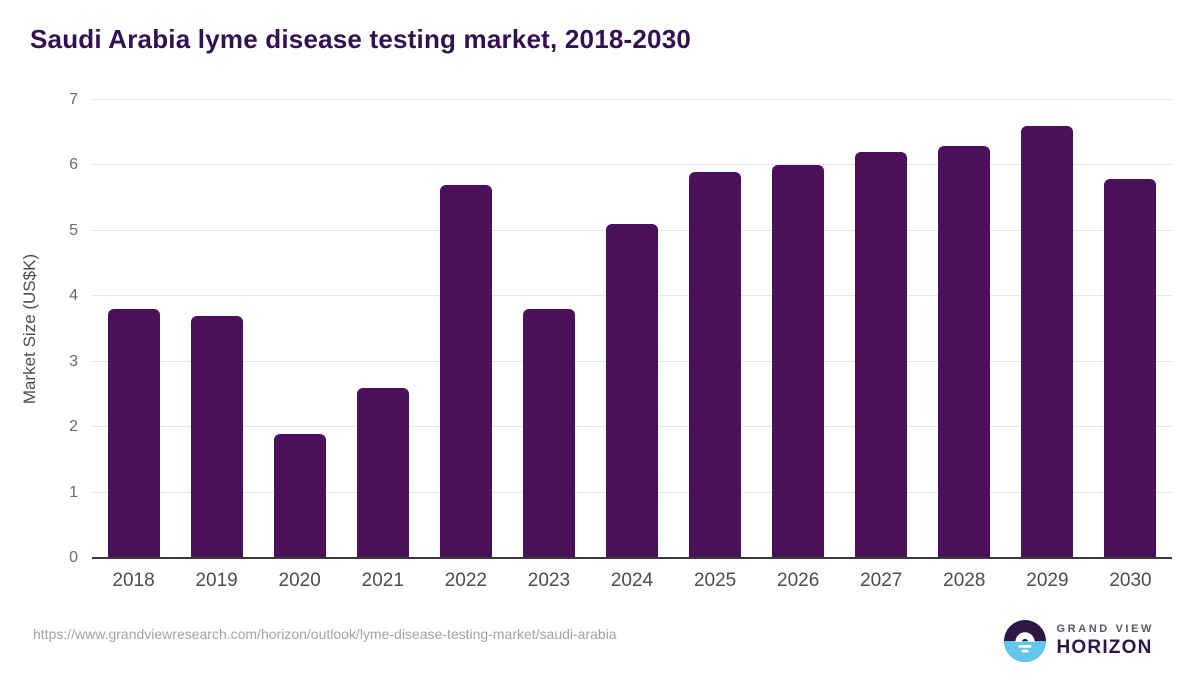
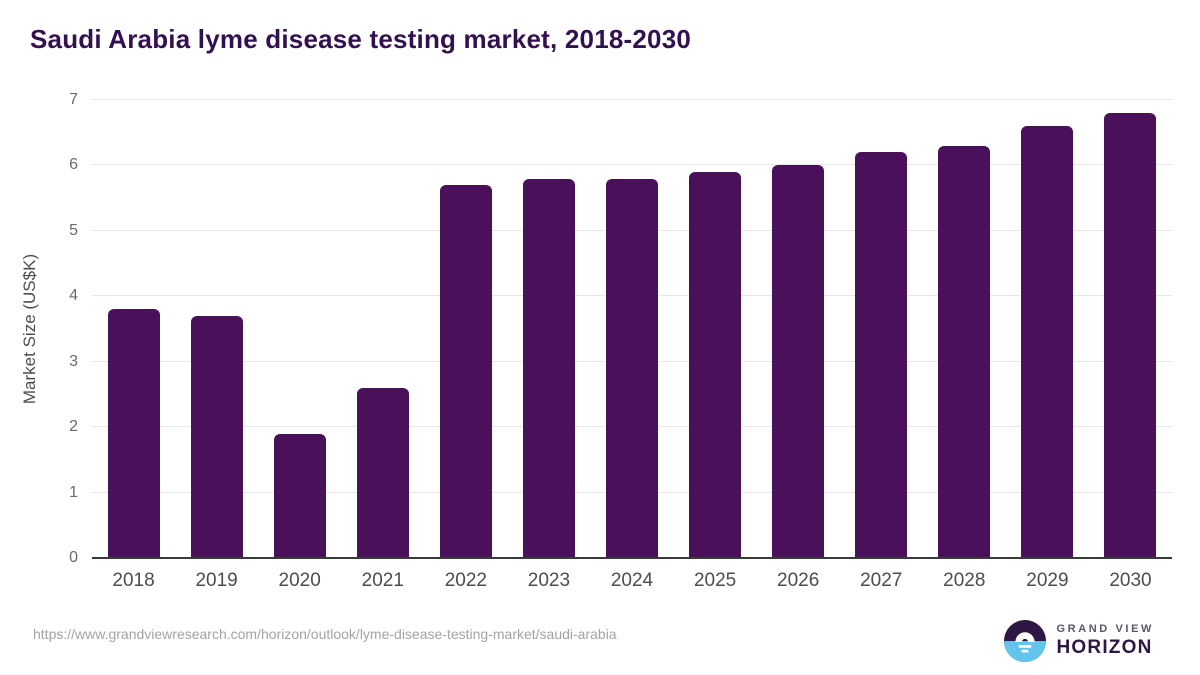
2023: 3.8 -> 5.8
2024: 5.1 -> 5.8
2030: 5.8 -> 6.8
